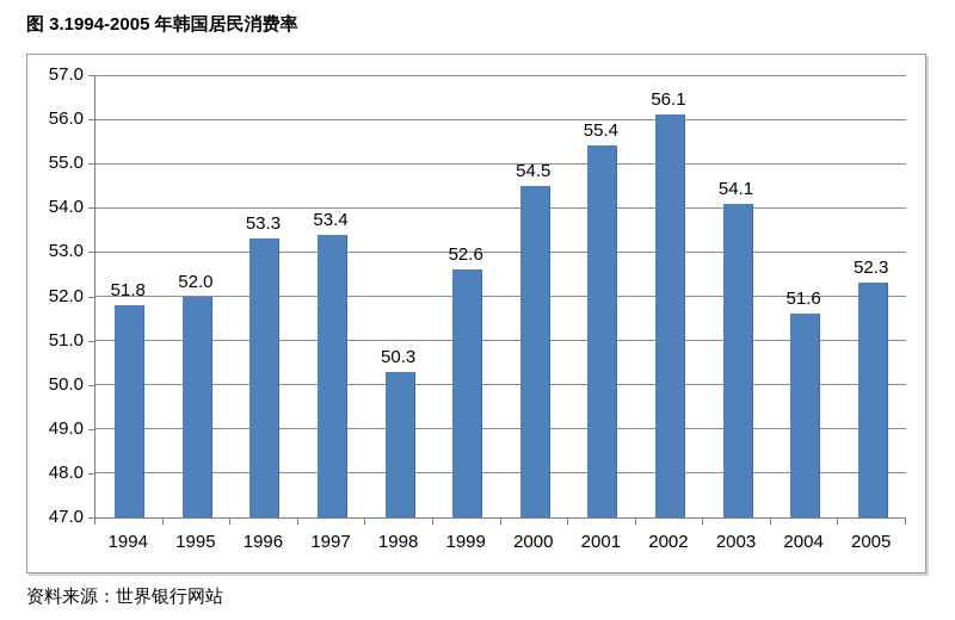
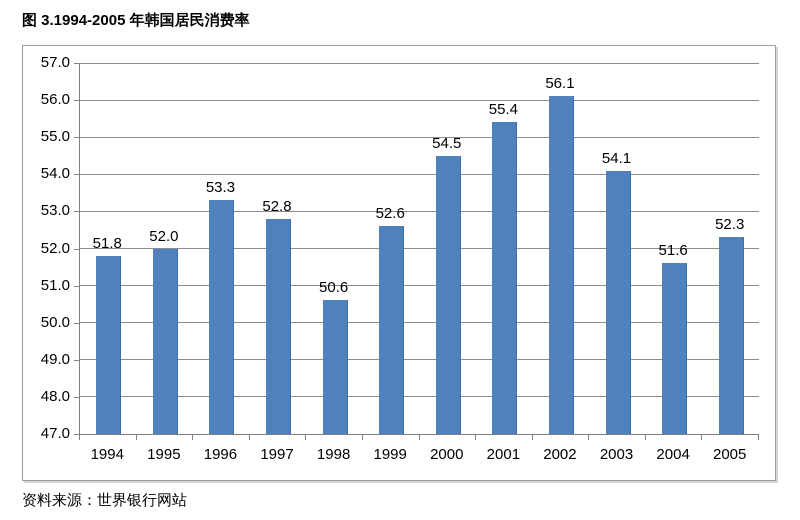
1997: 53.4 -> 52.8
1998: 50.3 -> 50.6
